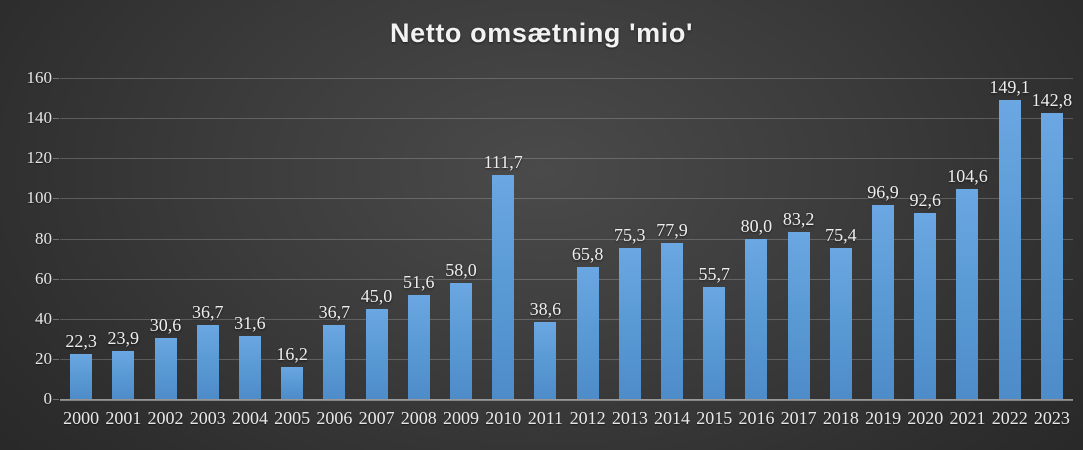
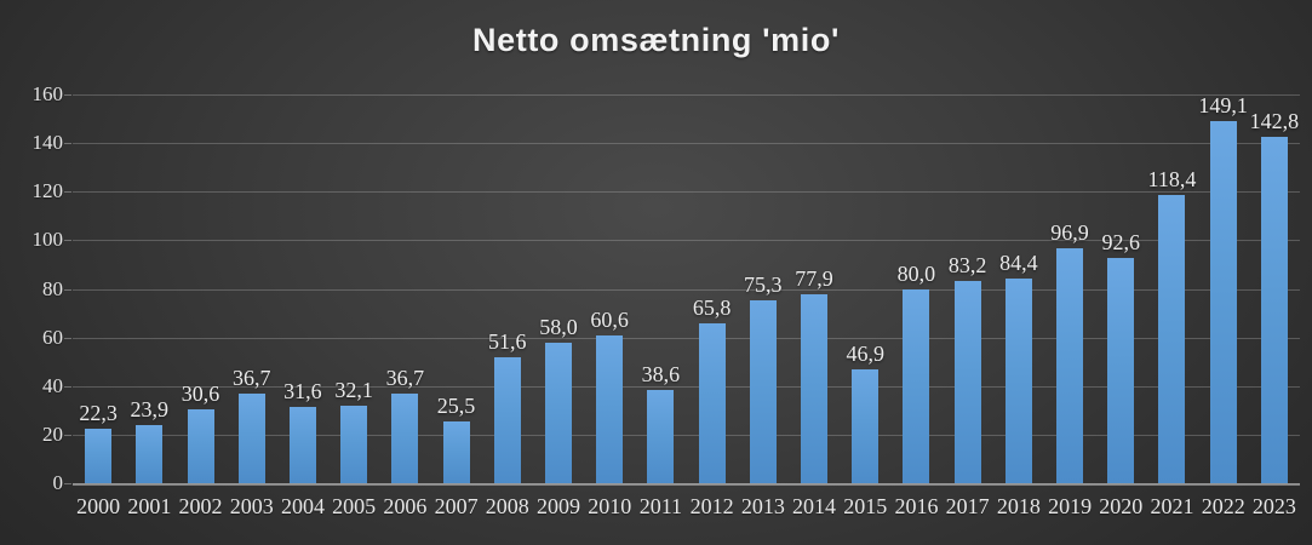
2005: 16,2 -> 32,1
2007: 45,0 -> 25,5
2010: 111,7 -> 60,6
2015: 55,7 -> 46,9
2018: 75,4 -> 84,4
2021: 104,6 -> 118,4
